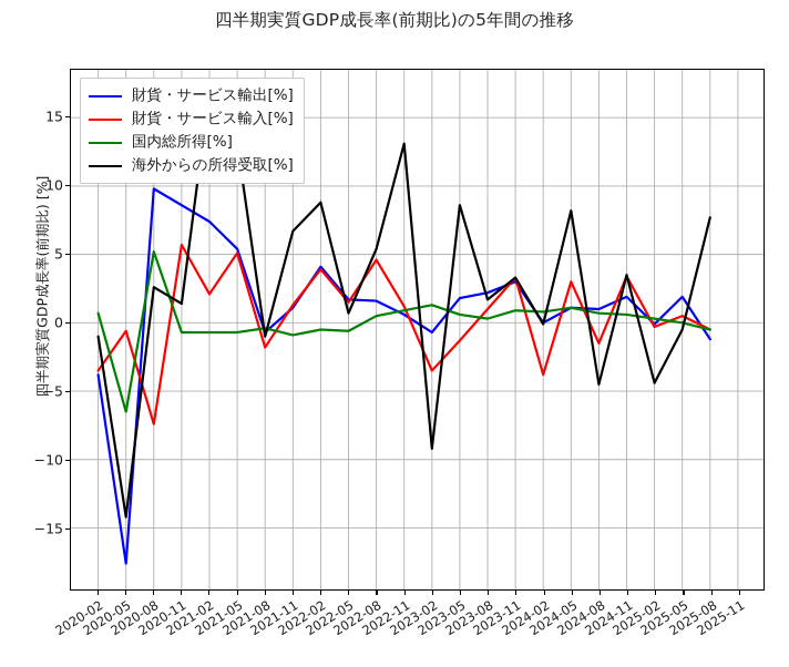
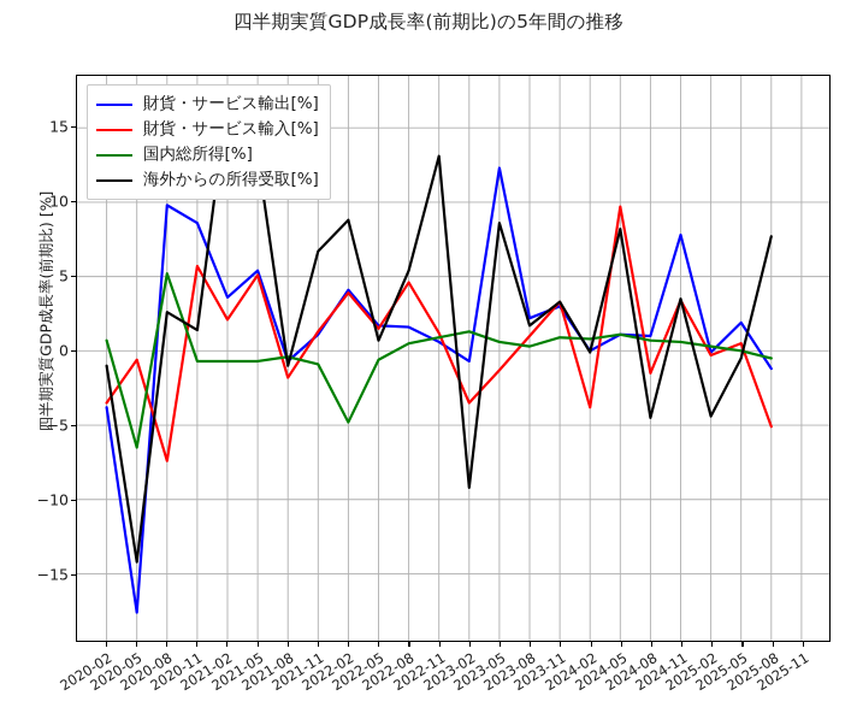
財貨・サービス輸出[%]/2021-02: 7.4 -> 3.6
国内総所得[%]/2022-02: -0.5 -> -4.8
財貨・サービス輸出[%]/2023-05: 1.8 -> 12.3
財貨・サービス輸入[%]/2024-05: 3.0 -> 9.7
財貨・サービス輸出[%]/2024-11: 1.9 -> 7.8
財貨・サービス輸入[%]/2025-08: -0.5 -> -5.1
